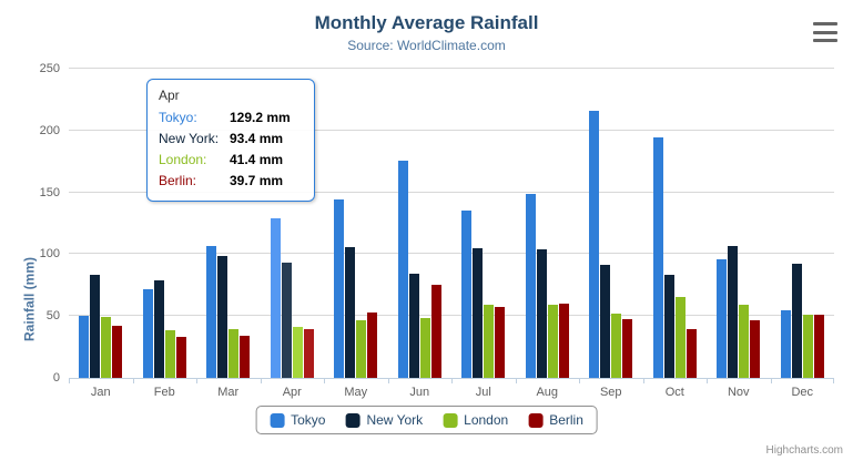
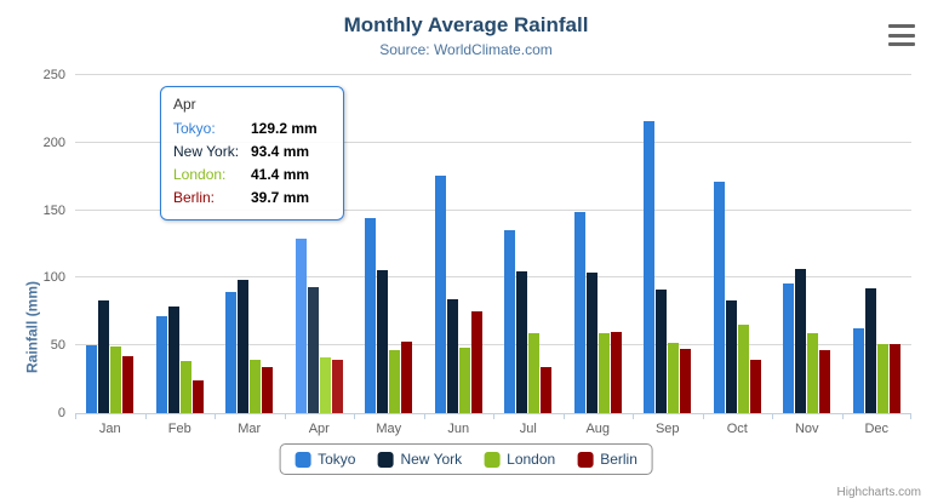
Berlin/Feb: 33 -> 24
Tokyo/Mar: 106 -> 90
Berlin/Jul: 57 -> 34
Tokyo/Oct: 194 -> 171
Tokyo/Dec: 54 -> 63
